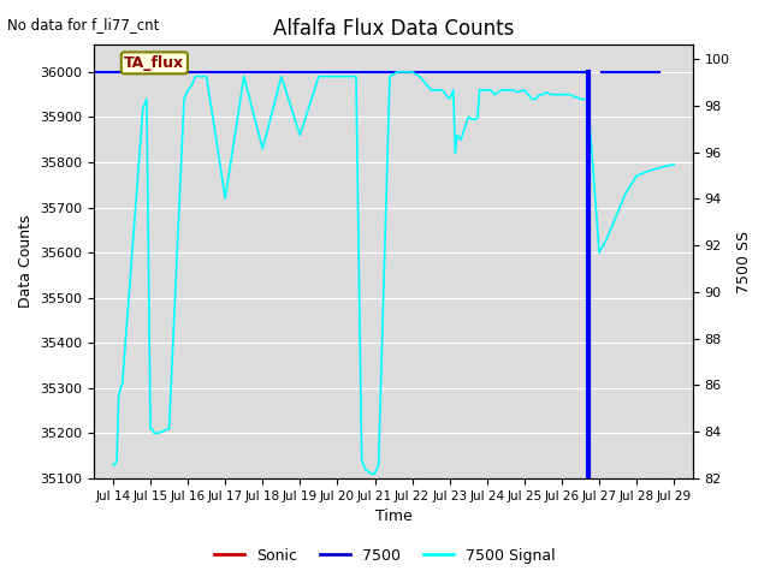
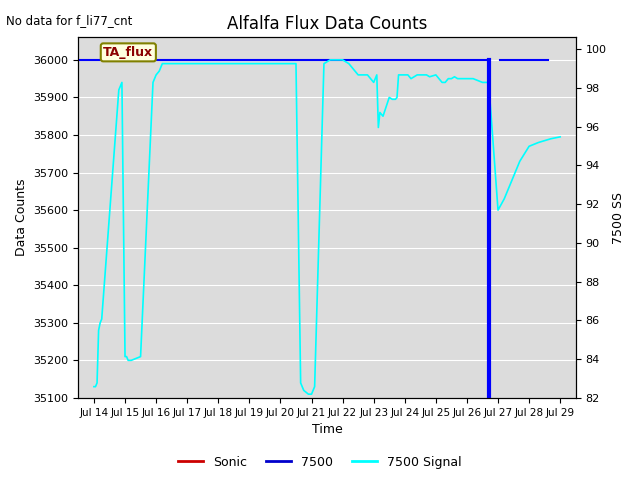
Jul 17: 35720 -> 35990
Jul 18: 35830 -> 35990
Jul 19: 35860 -> 35990
